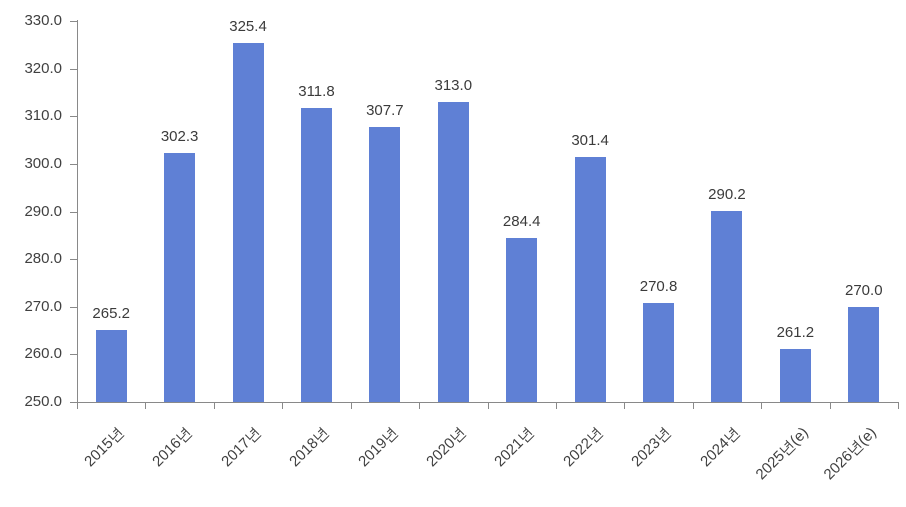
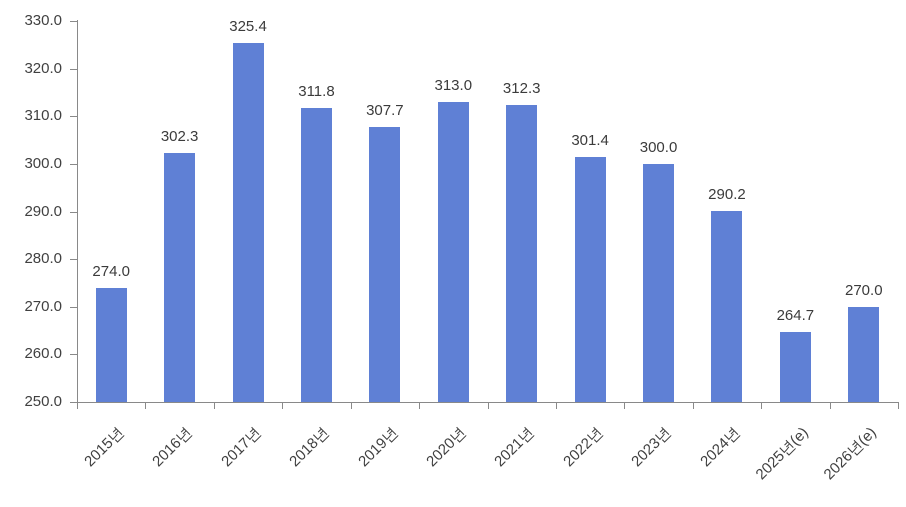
2015년: 265.2 -> 274.0
2021년: 284.4 -> 312.3
2023년: 270.8 -> 300.0
2025년(e): 261.2 -> 264.7
